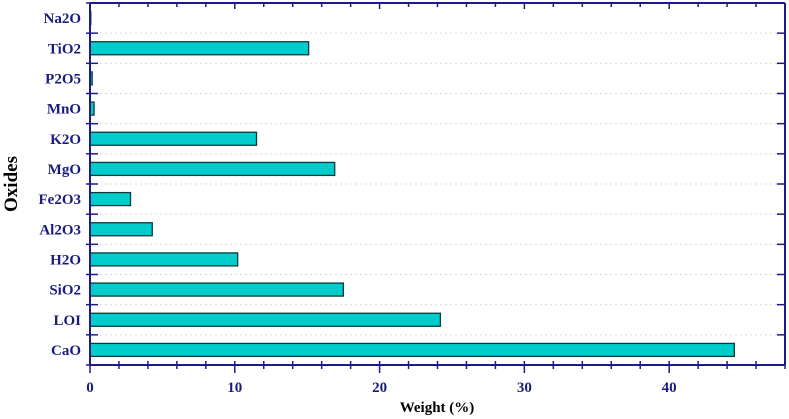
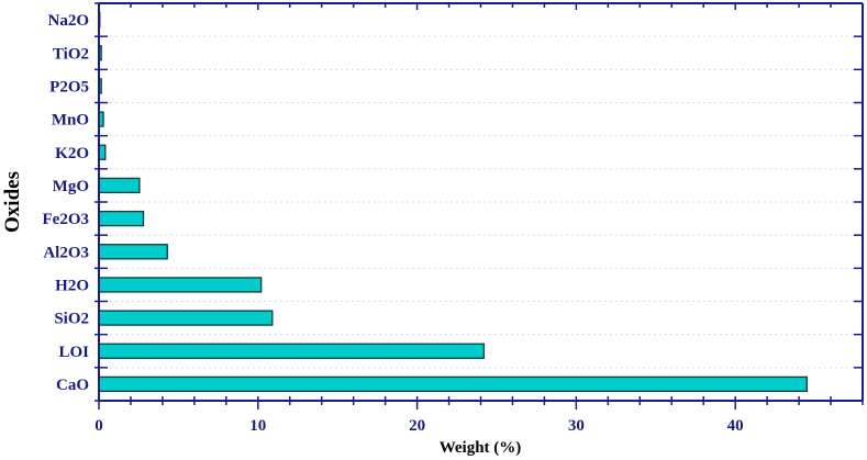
SiO2: 17.5 -> 10.9
MgO: 16.9 -> 2.5
K2O: 11.5 -> 0.4
TiO2: 15.1 -> 0.1
